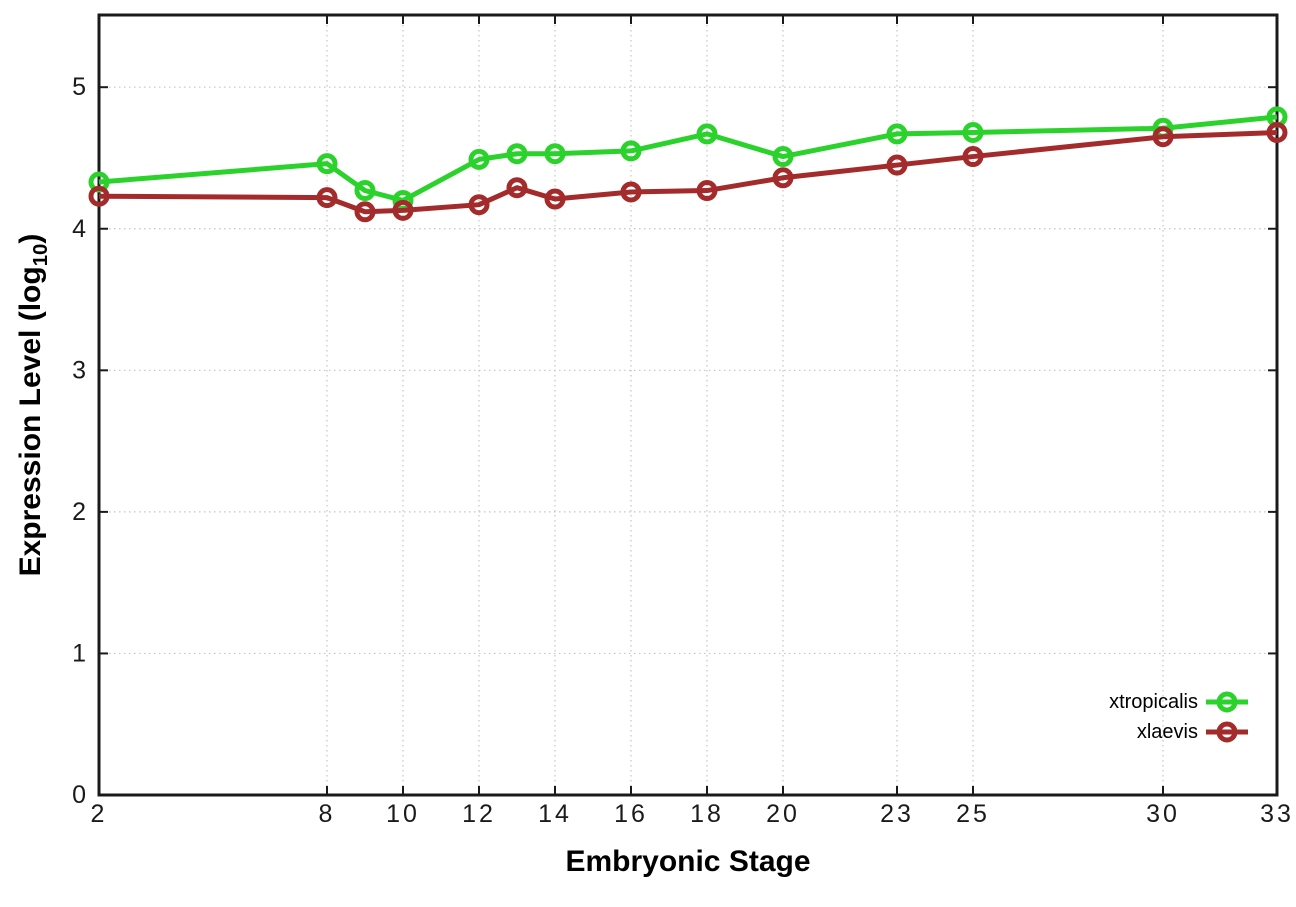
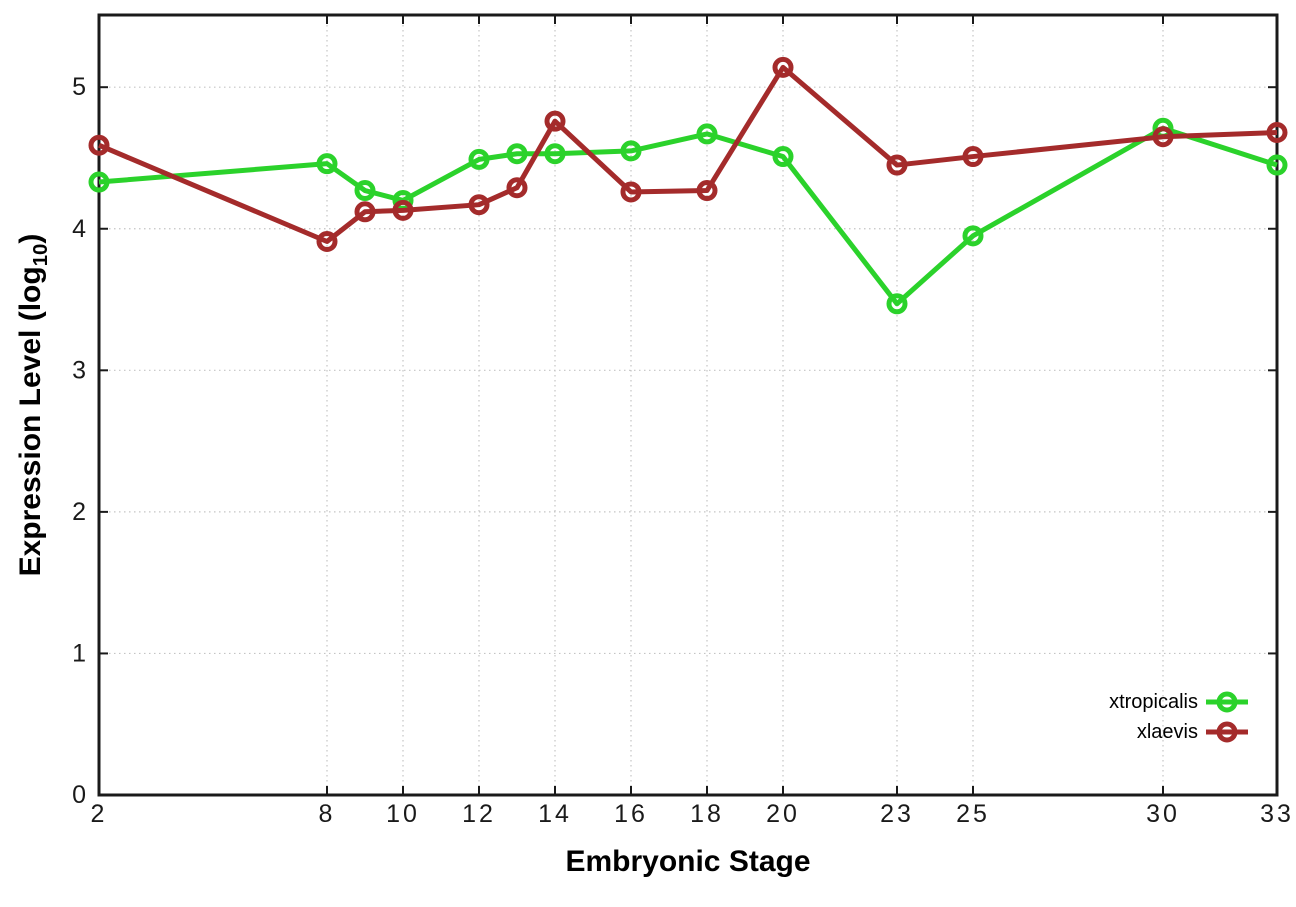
xlaevis/2: 4.23 -> 4.59
xlaevis/8: 4.22 -> 3.91
xlaevis/14: 4.21 -> 4.76
xlaevis/20: 4.36 -> 5.14
xtropicalis/23: 4.67 -> 3.47
xtropicalis/25: 4.68 -> 3.95
xtropicalis/33: 4.79 -> 4.45
